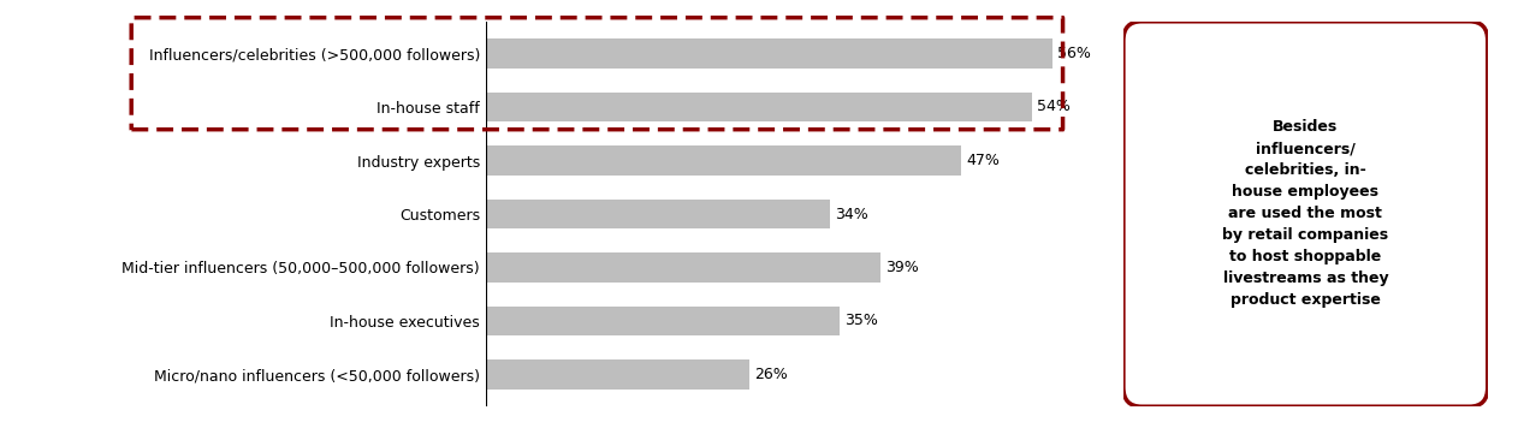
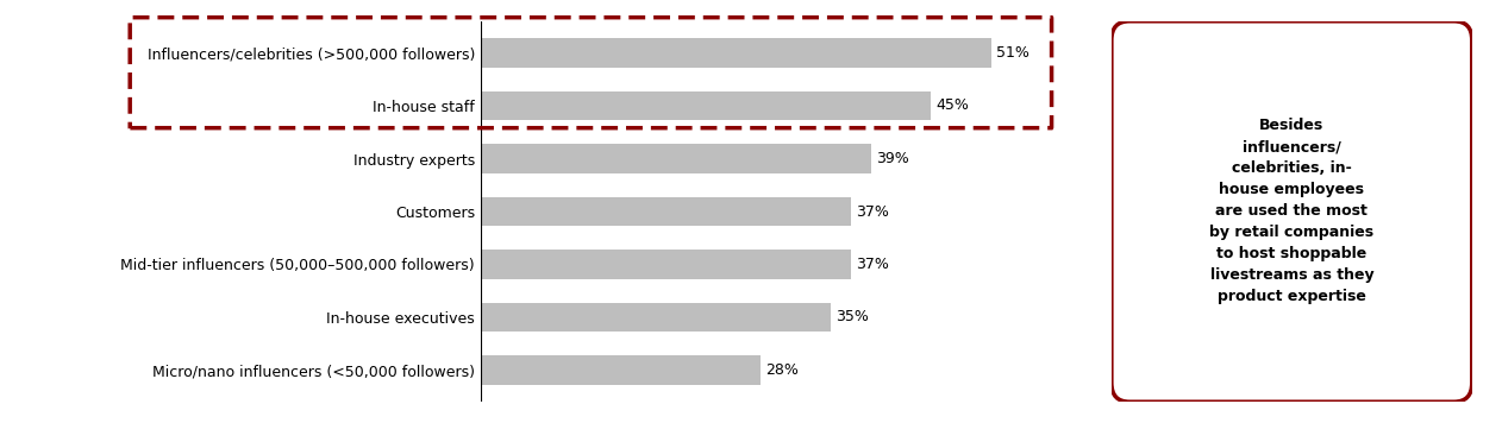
Influencers/celebrities (>500,000 followers): 56% -> 51%
In-house staff: 54% -> 45%
Industry experts: 47% -> 39%
Customers: 34% -> 37%
Mid-tier influencers (50,000–500,000 followers): 39% -> 37%
Micro/nano influencers (<50,000 followers): 26% -> 28%
